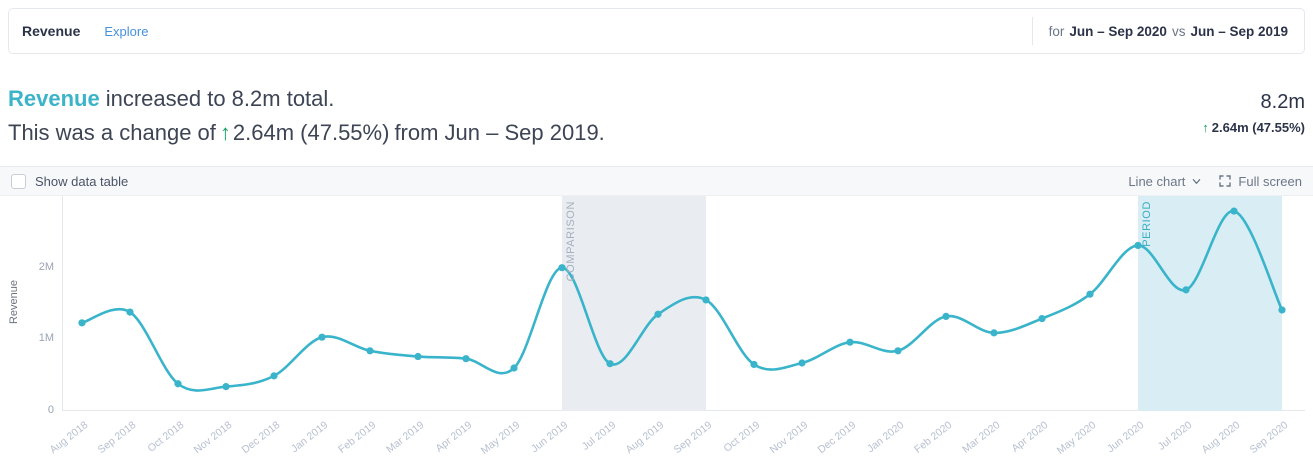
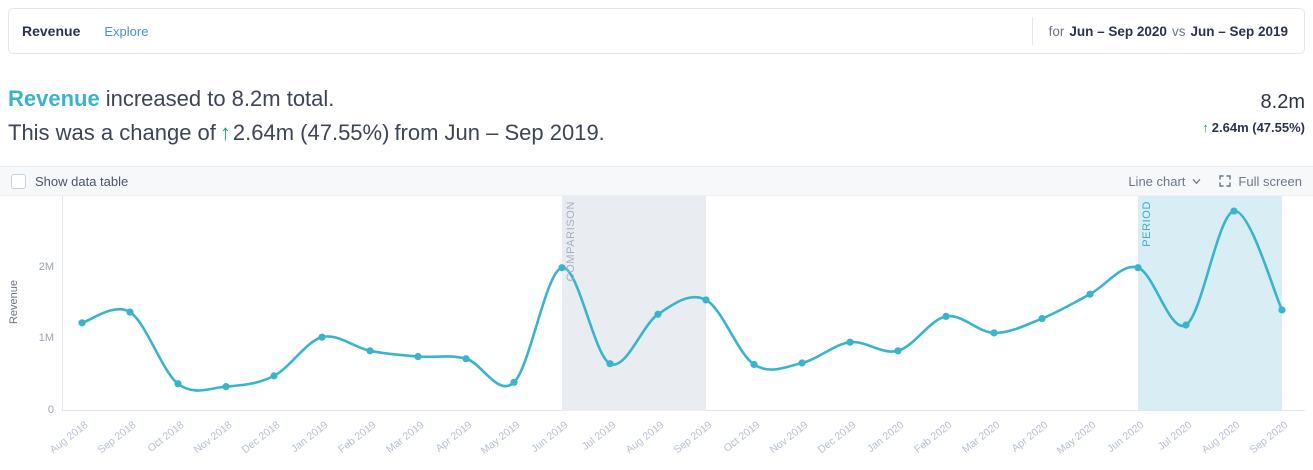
May 2019: 0.6M -> 0.4M
Jun 2020: 2.3M -> 2.0M
Jul 2020: 1.7M -> 1.2M
